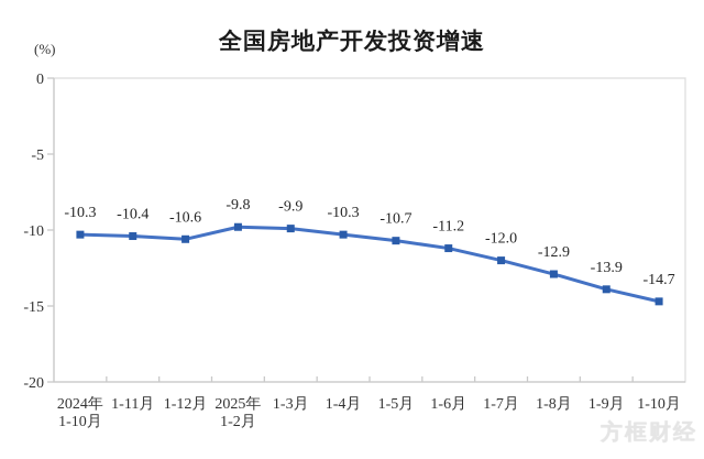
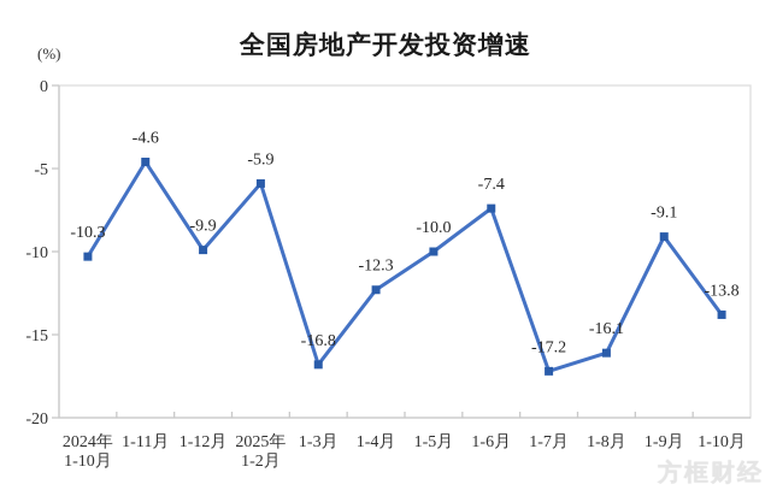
1-11月: -10.4 -> -4.6
1-12月: -10.6 -> -9.9
2025年 1-2月: -9.8 -> -5.9
1-3月: -9.9 -> -16.8
1-4月: -10.3 -> -12.3
1-5月: -10.7 -> -10.0
1-6月: -11.2 -> -7.4
1-7月: -12.0 -> -17.2
1-8月: -12.9 -> -16.1
1-9月: -13.9 -> -9.1
1-10月: -14.7 -> -13.8
